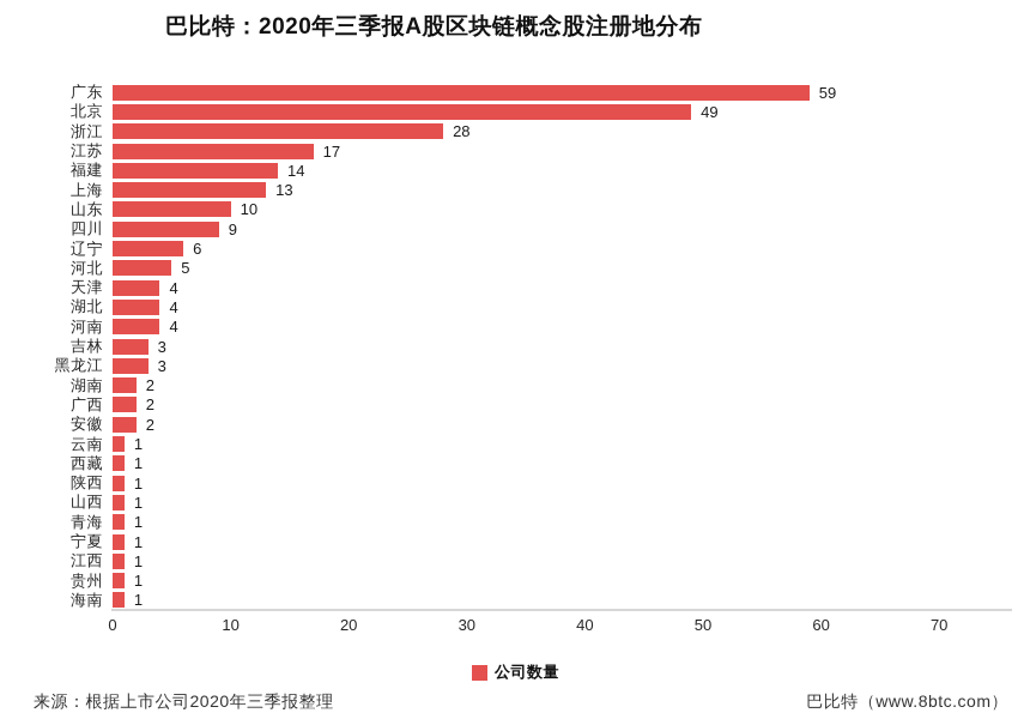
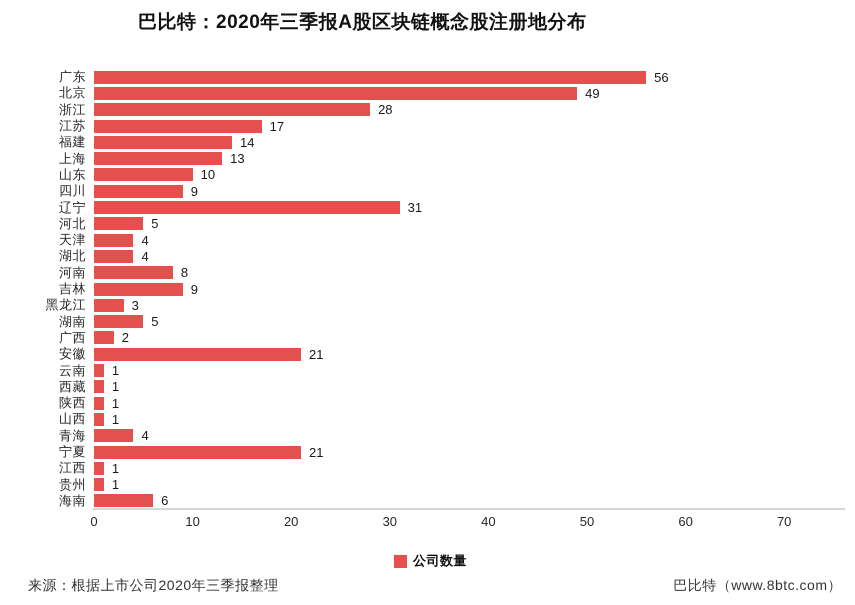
广东: 59 -> 56
辽宁: 6 -> 31
河南: 4 -> 8
吉林: 3 -> 9
湖南: 2 -> 5
安徽: 2 -> 21
青海: 1 -> 4
宁夏: 1 -> 21
海南: 1 -> 6
